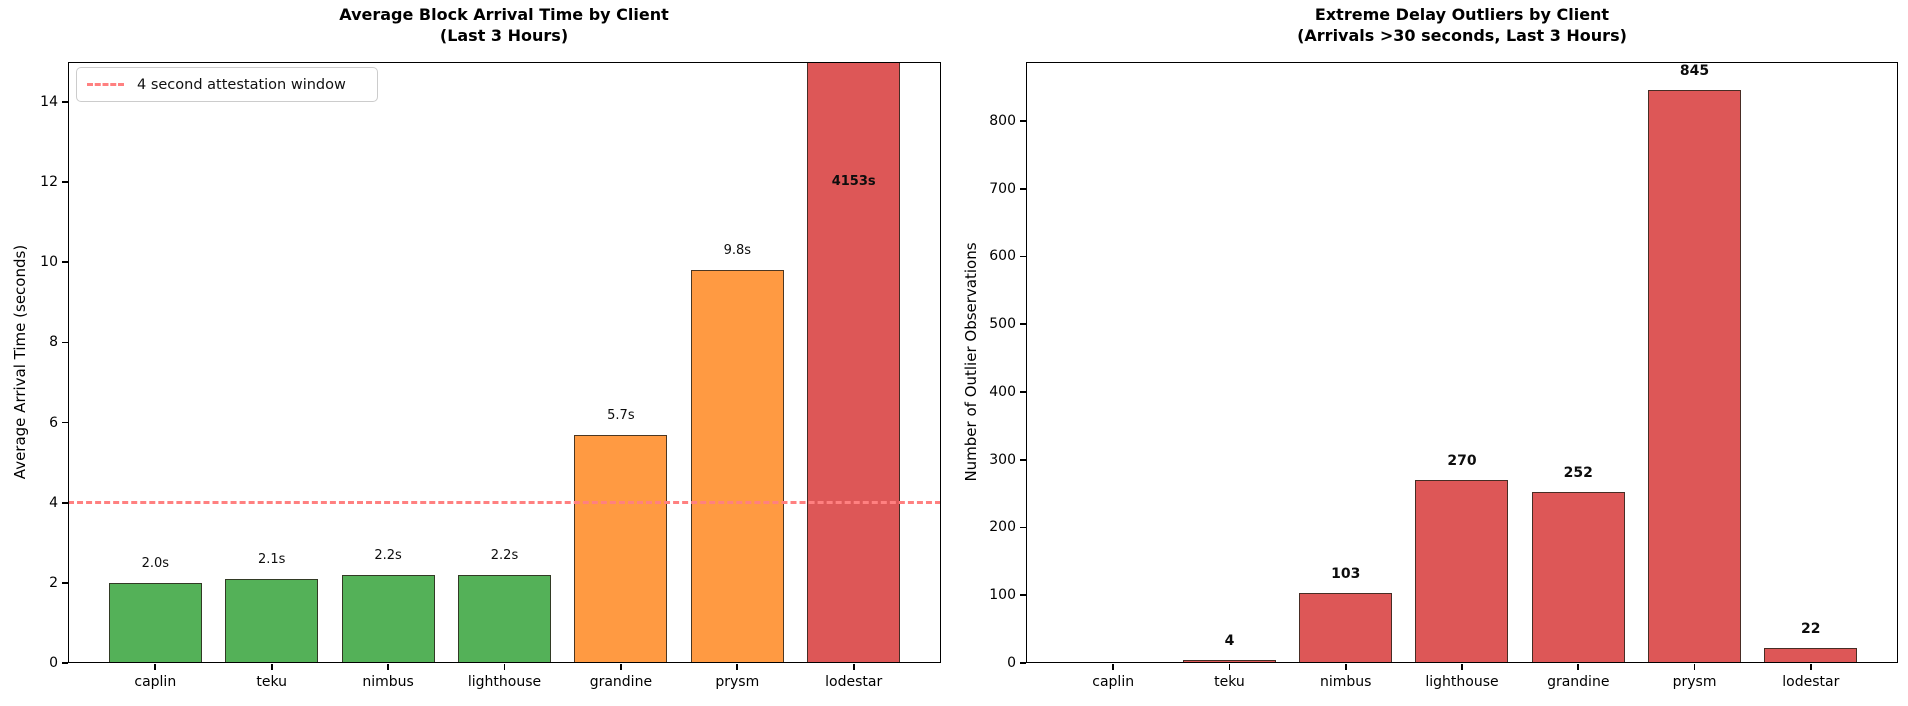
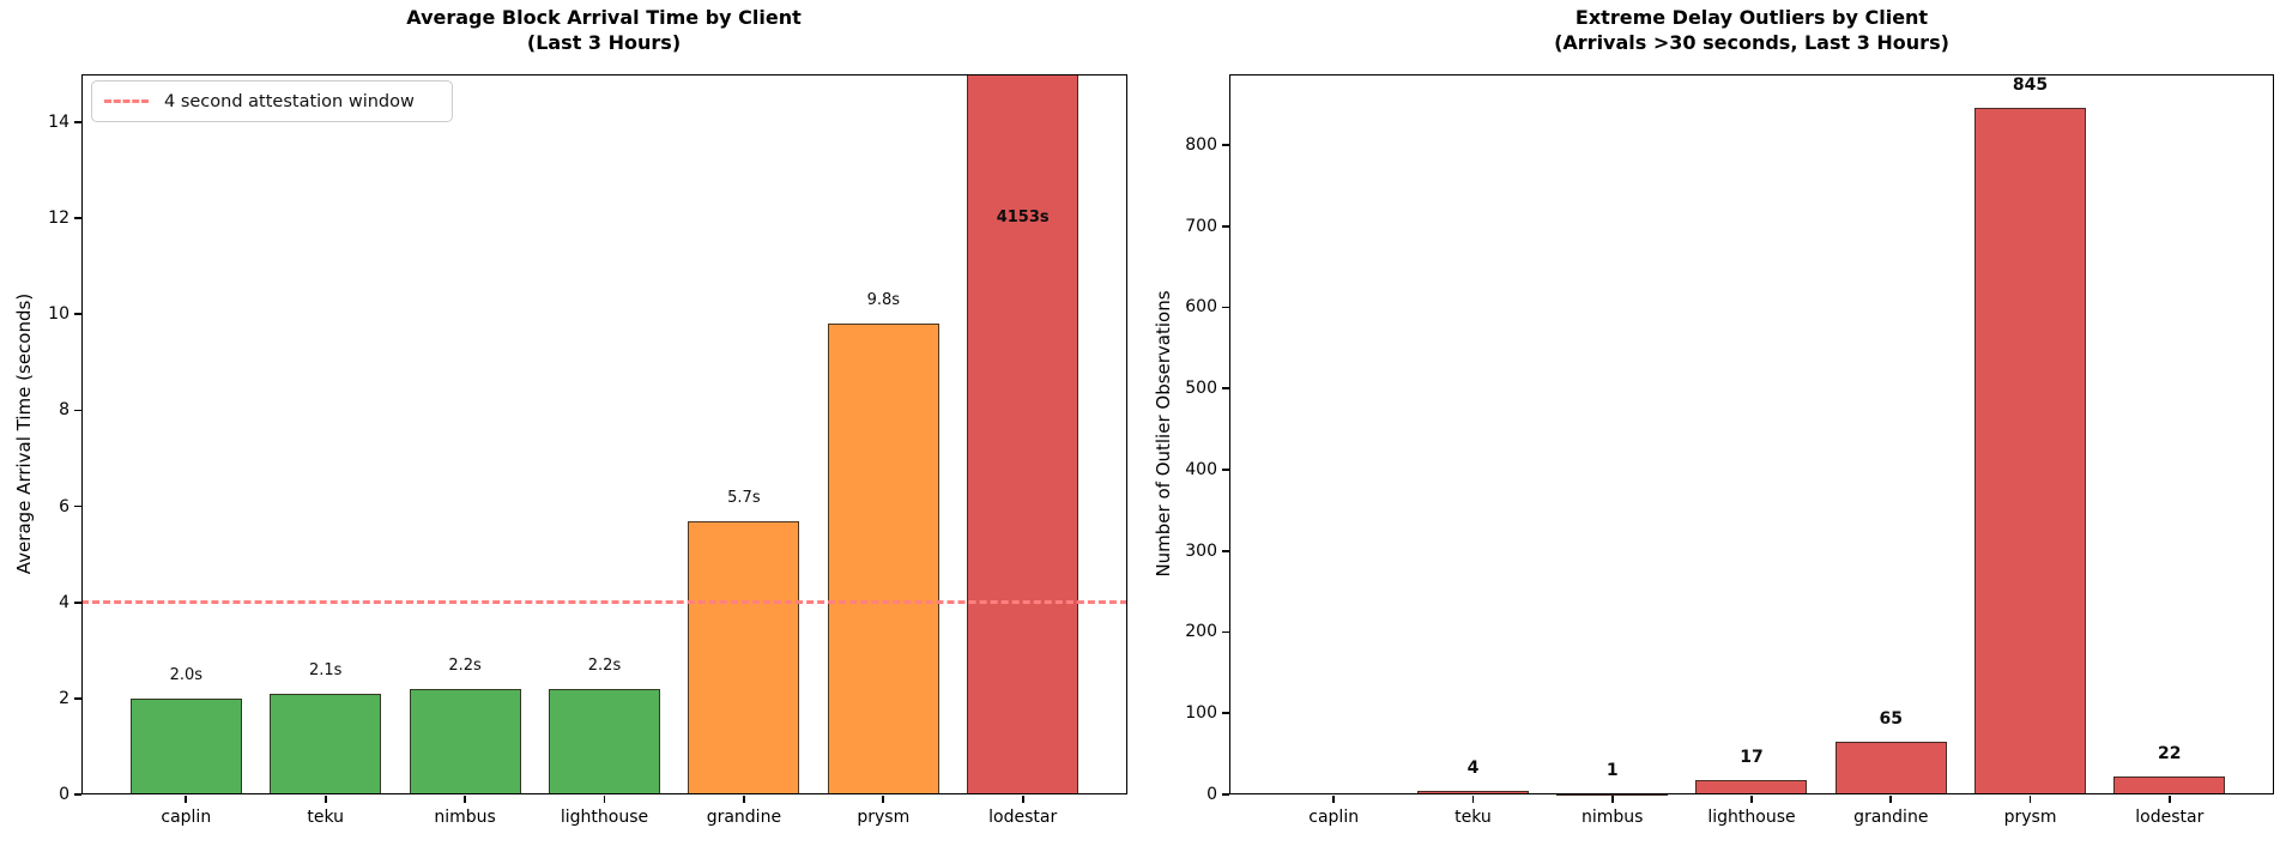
Extreme Delay Outliers by Client/nimbus: 103 -> 1
Extreme Delay Outliers by Client/lighthouse: 270 -> 17
Extreme Delay Outliers by Client/grandine: 252 -> 65
